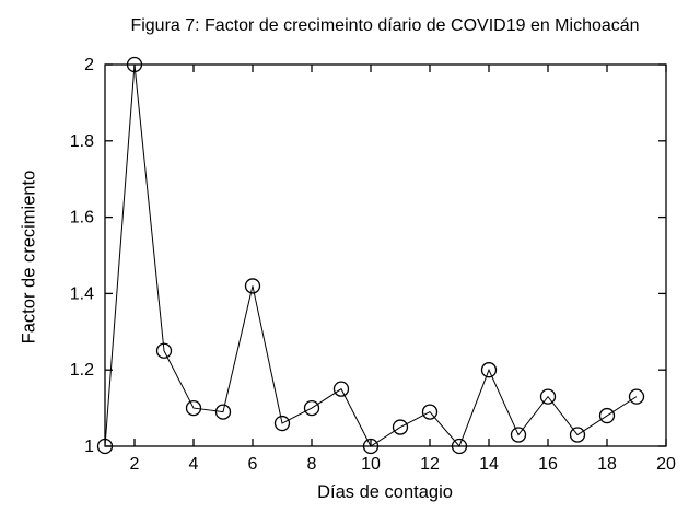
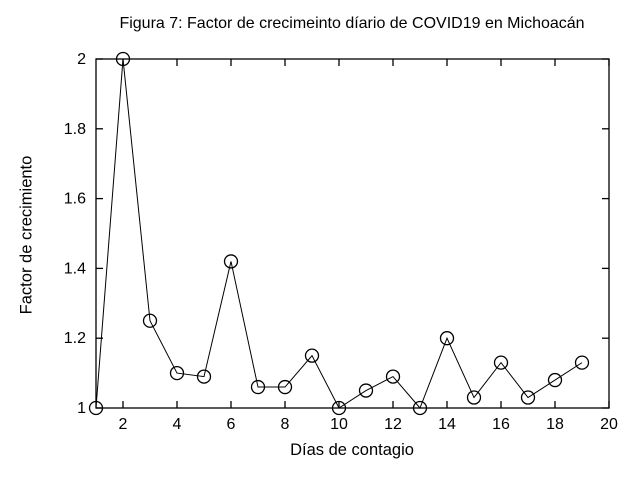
8: 1.10 -> 1.06
